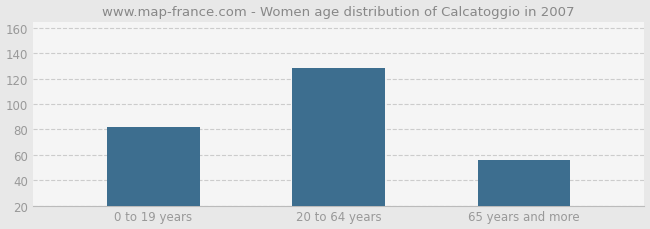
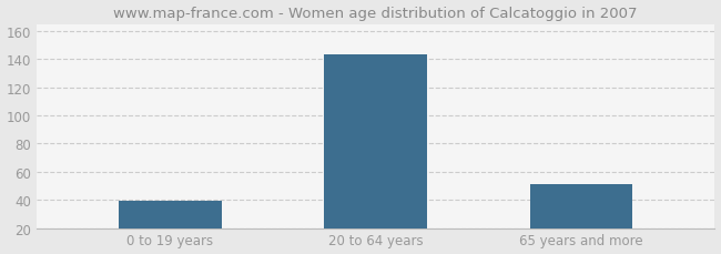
0 to 19 years: 82 -> 39
20 to 64 years: 128 -> 143
65 years and more: 56 -> 51
